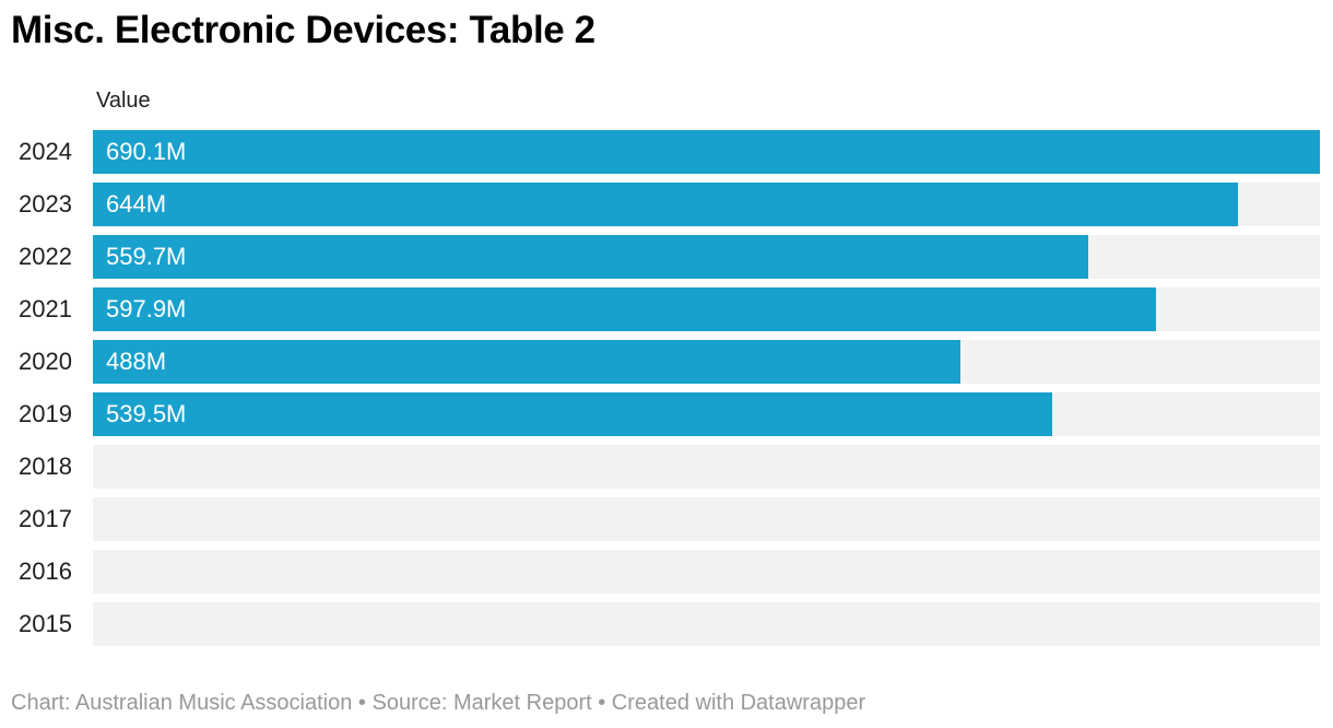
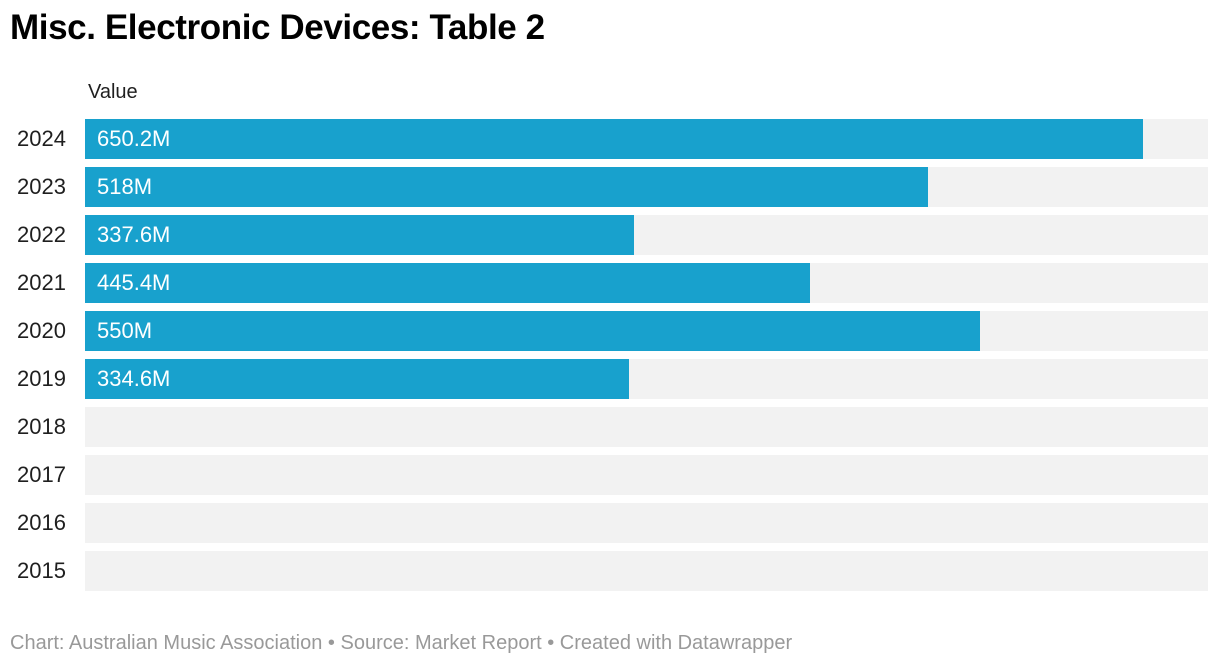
2024: 690.1M -> 650.2M
2023: 644M -> 518M
2022: 559.7M -> 337.6M
2021: 597.9M -> 445.4M
2020: 488M -> 550M
2019: 539.5M -> 334.6M
